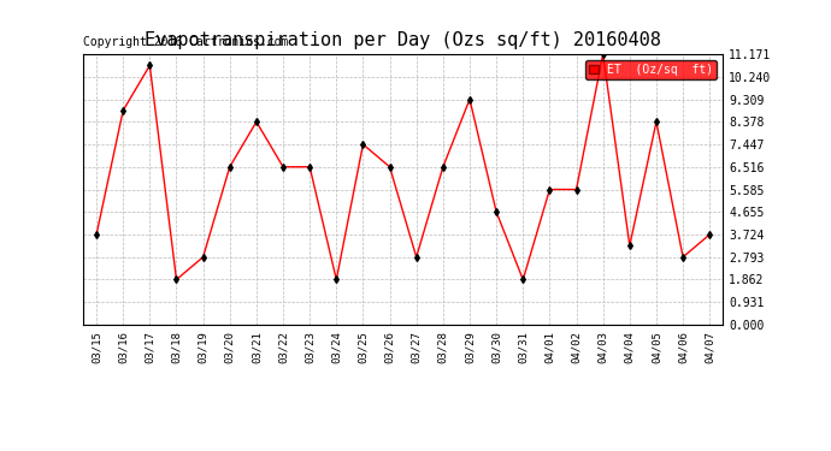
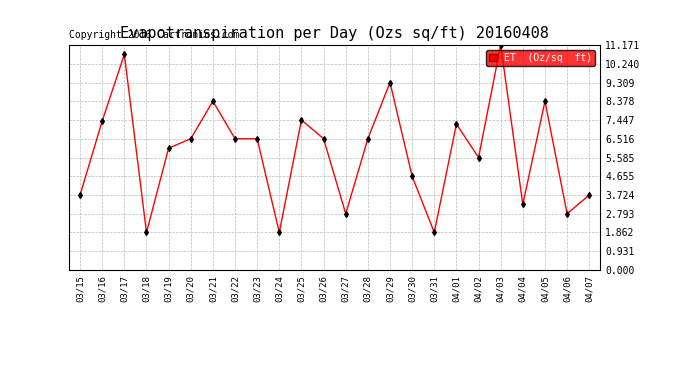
03/16: 8.84 -> 7.40
03/19: 2.79 -> 6.05
04/01: 5.58 -> 7.25
